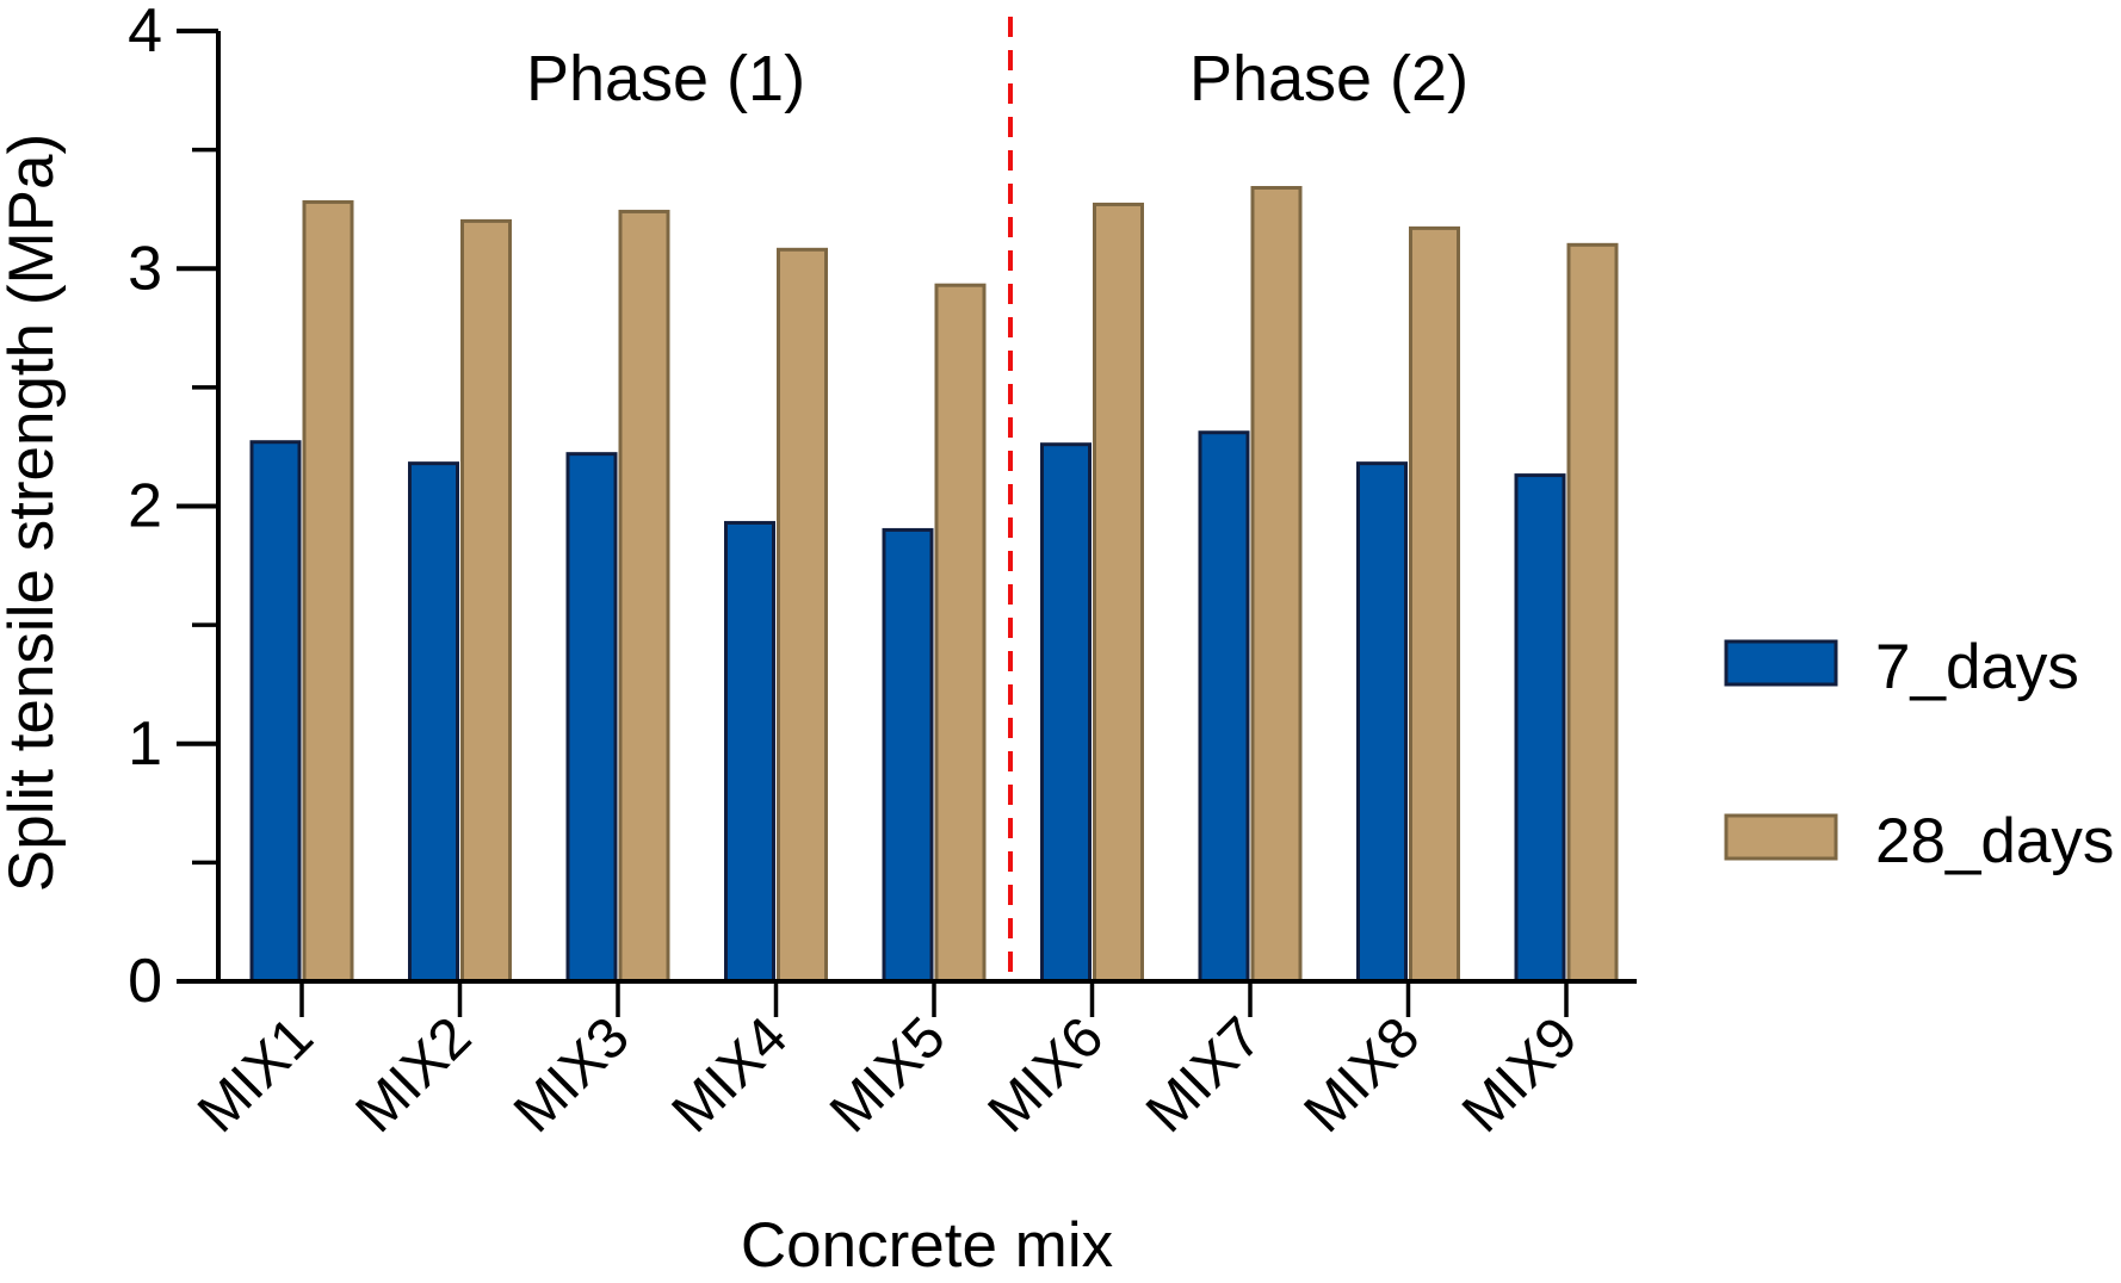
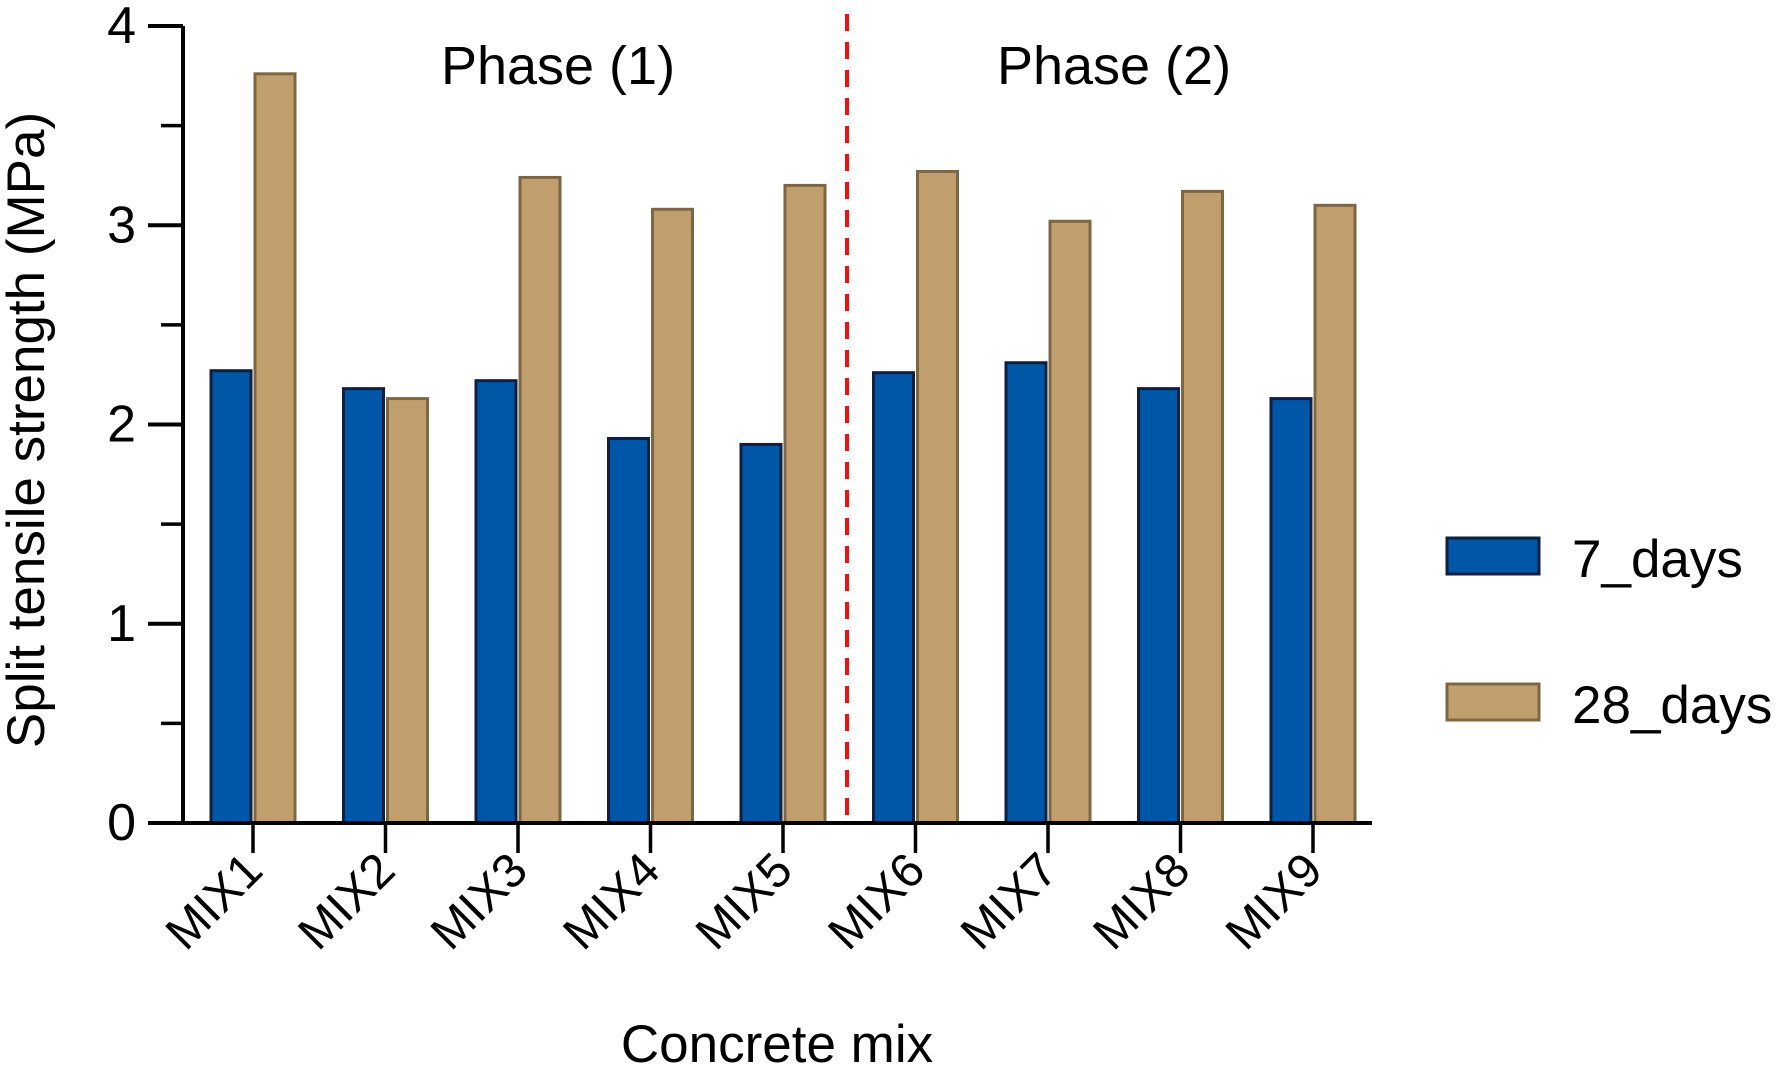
28_days/MIX1: 3.28 -> 3.76
28_days/MIX2: 3.20 -> 2.13
28_days/MIX5: 2.93 -> 3.20
28_days/MIX7: 3.34 -> 3.02
